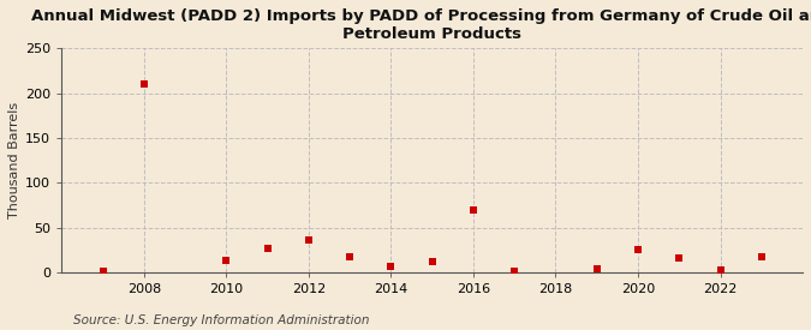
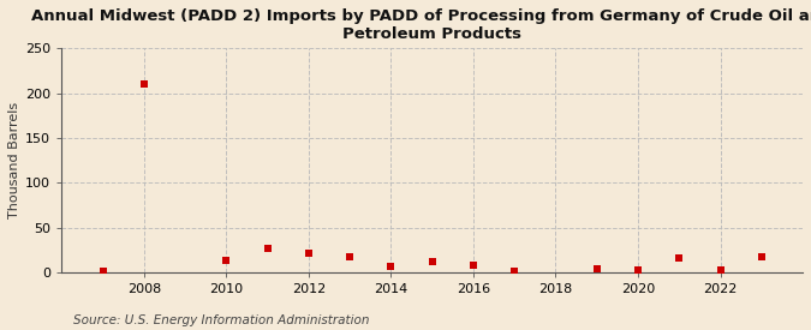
2012: 36 -> 22
2016: 70 -> 8
2020: 26 -> 3
